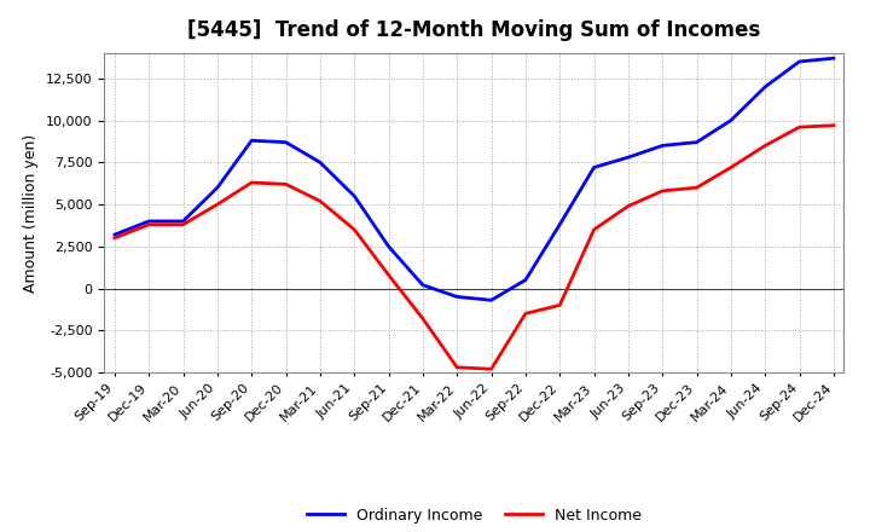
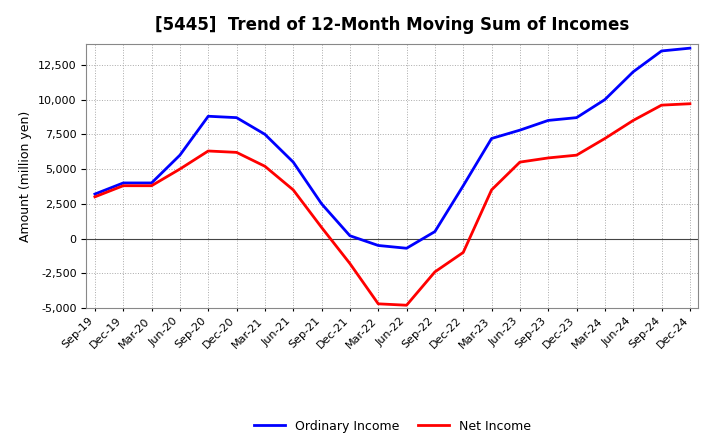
Net Income/Sep-22: -1,500 -> -2,400
Net Income/Jun-23: 4,900 -> 5,500
